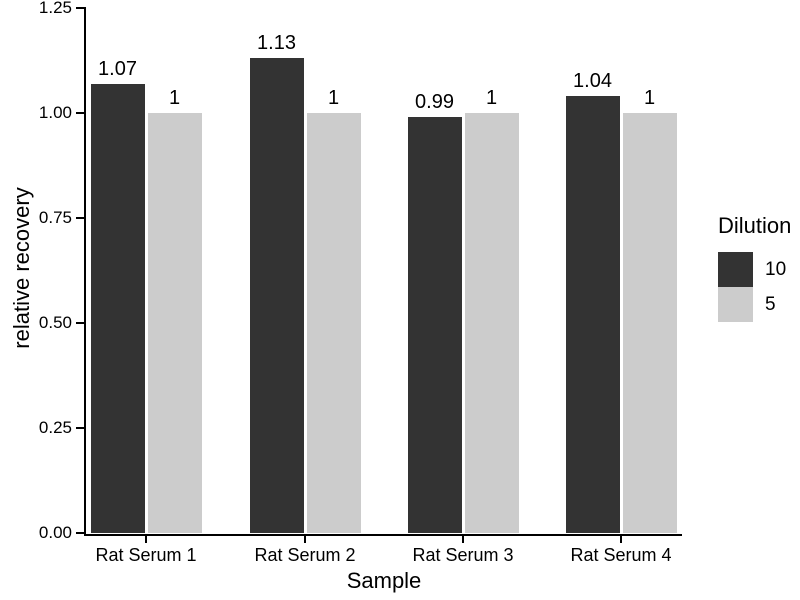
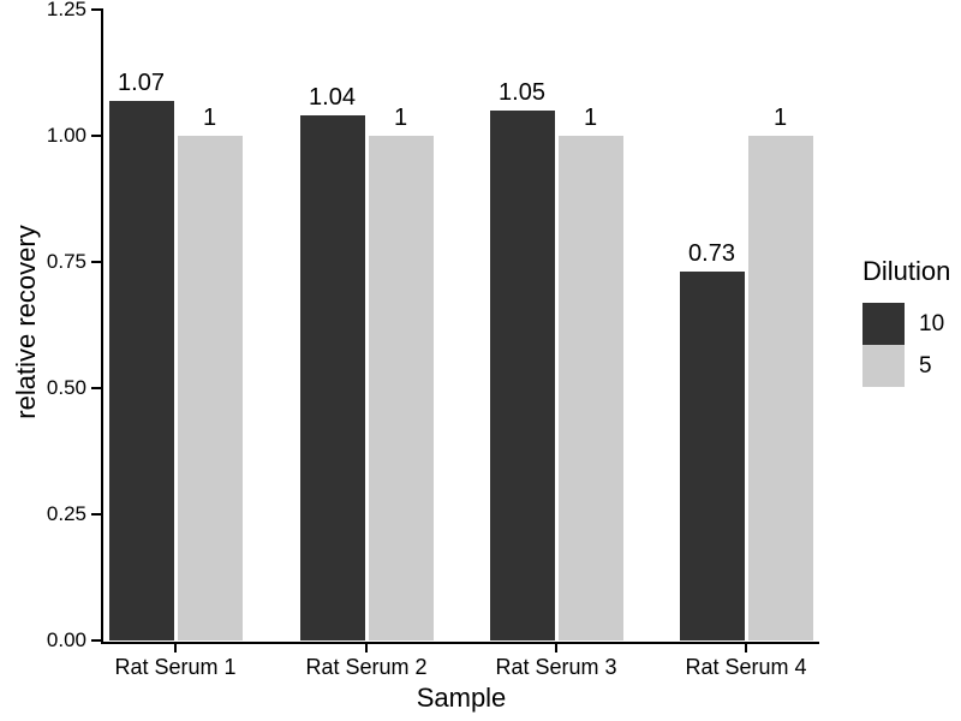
10/Rat Serum 2: 1.13 -> 1.04
10/Rat Serum 3: 0.99 -> 1.05
10/Rat Serum 4: 1.04 -> 0.73
